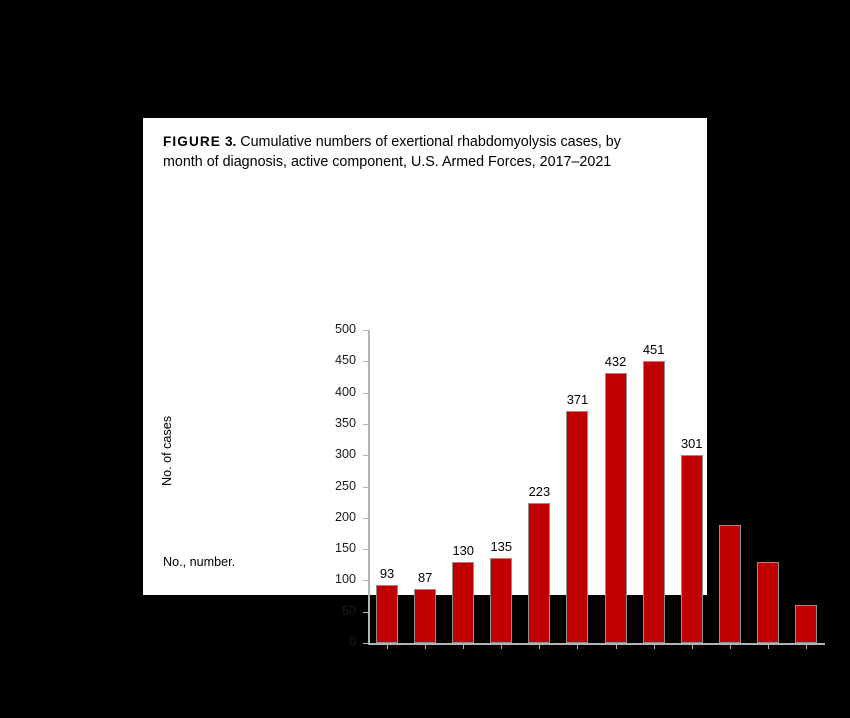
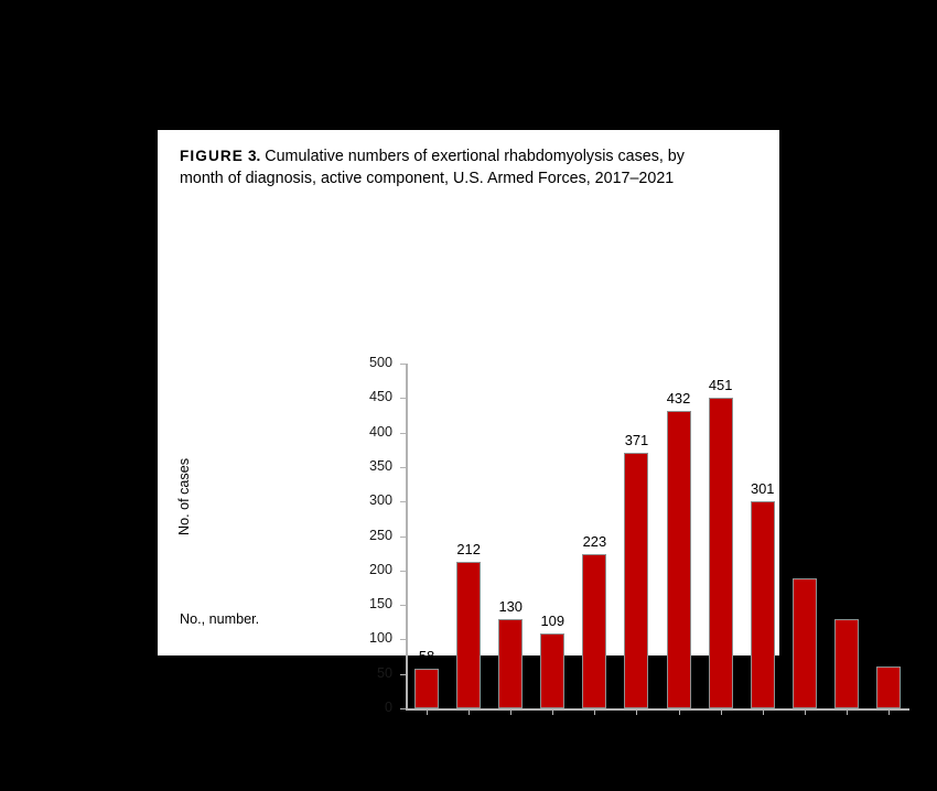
Jan: 93 -> 58
Feb: 87 -> 212
Apr: 135 -> 109
